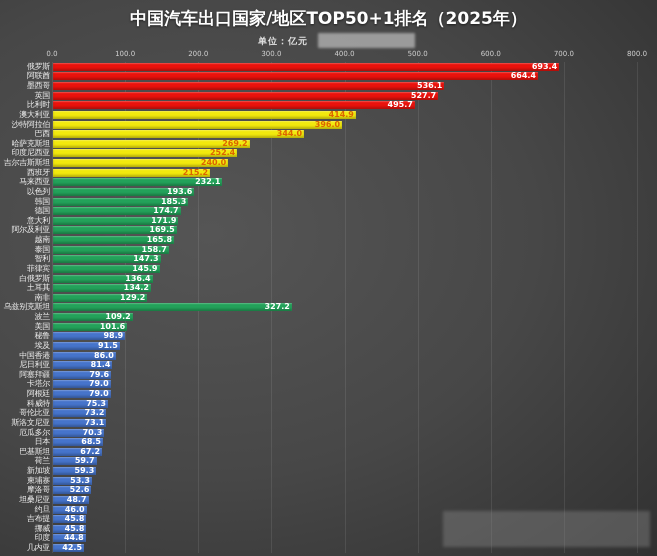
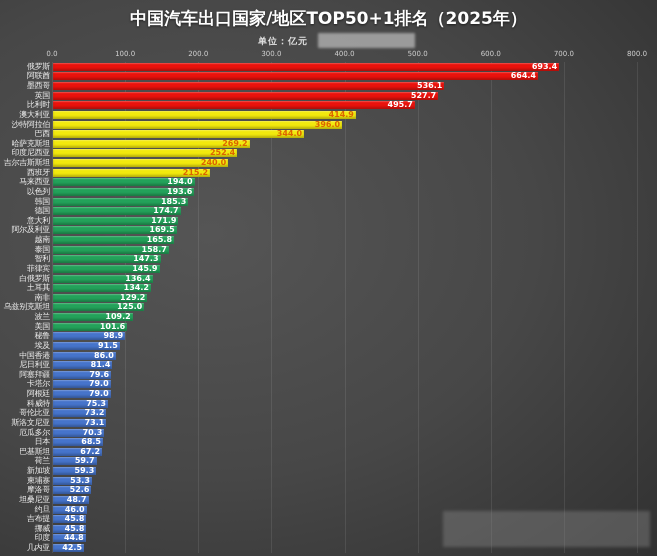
马来西亚: 232.1 -> 194.0
乌兹别克斯坦: 327.2 -> 125.0
